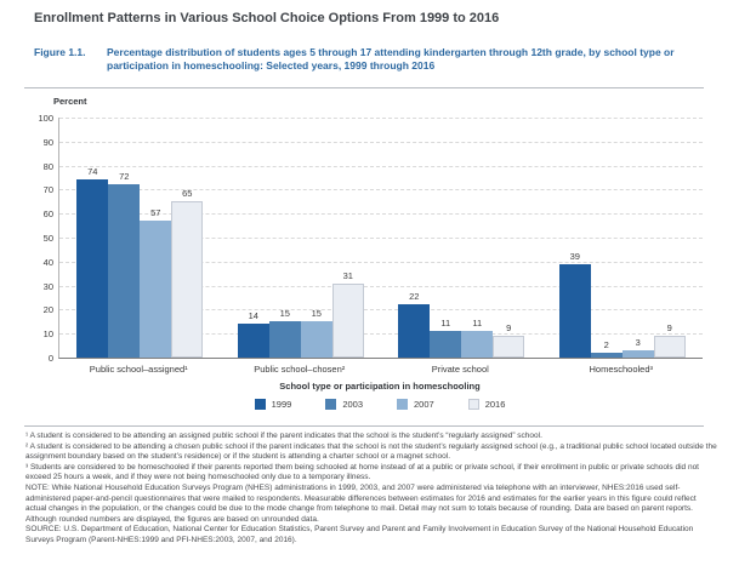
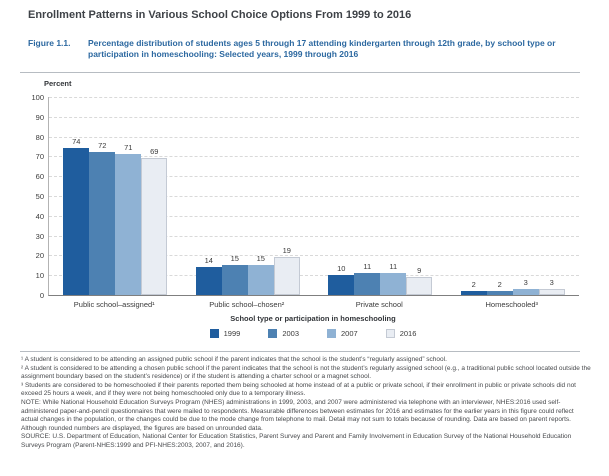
2007/Public school–assigned¹: 57 -> 71
2016/Public school–assigned¹: 65 -> 69
2016/Public school–chosen²: 31 -> 19
1999/Private school: 22 -> 10
1999/Homeschooled³: 39 -> 2
2016/Homeschooled³: 9 -> 3
